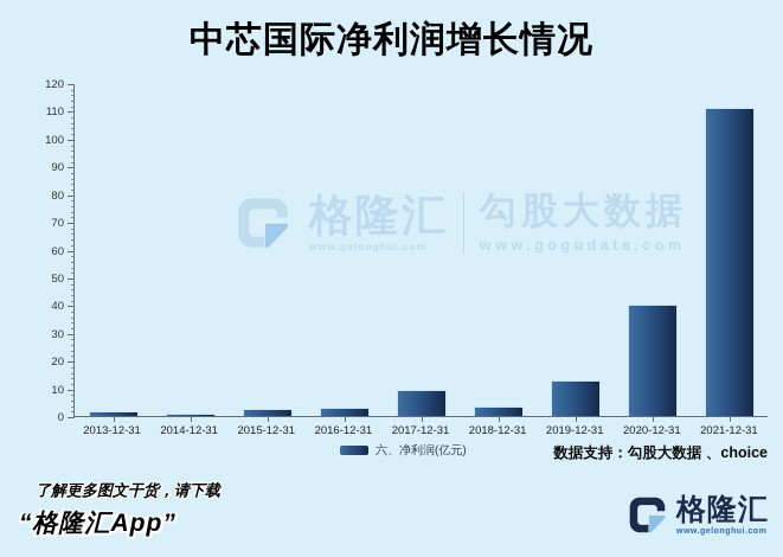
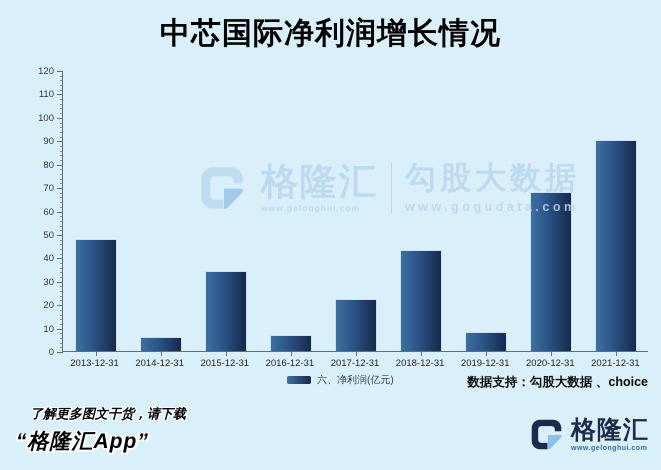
2013-12-31: 2 -> 48
2014-12-31: 1 -> 6
2015-12-31: 2 -> 34
2016-12-31: 3 -> 7
2017-12-31: 9 -> 22
2018-12-31: 3 -> 43
2019-12-31: 13 -> 8
2020-12-31: 40 -> 68
2021-12-31: 111 -> 90
